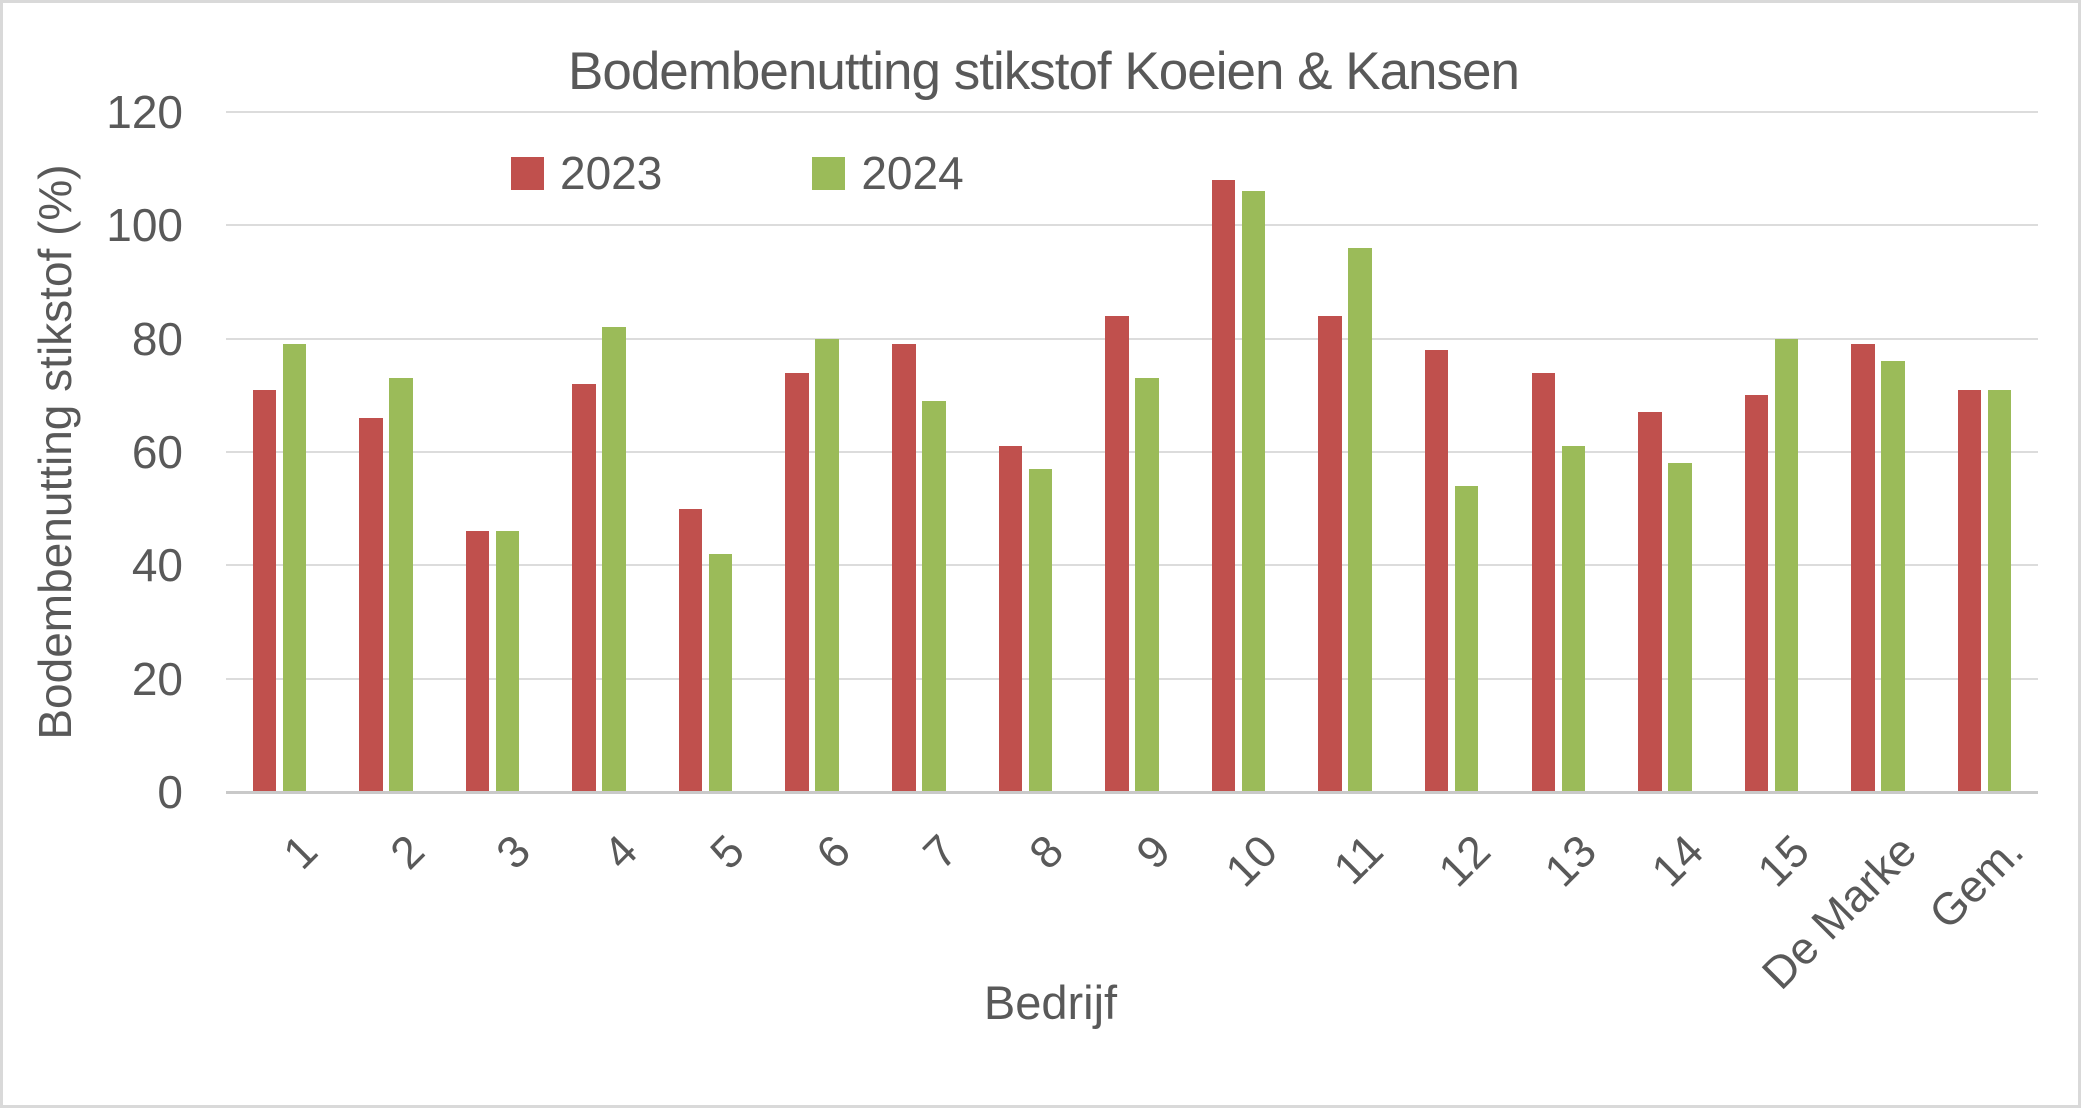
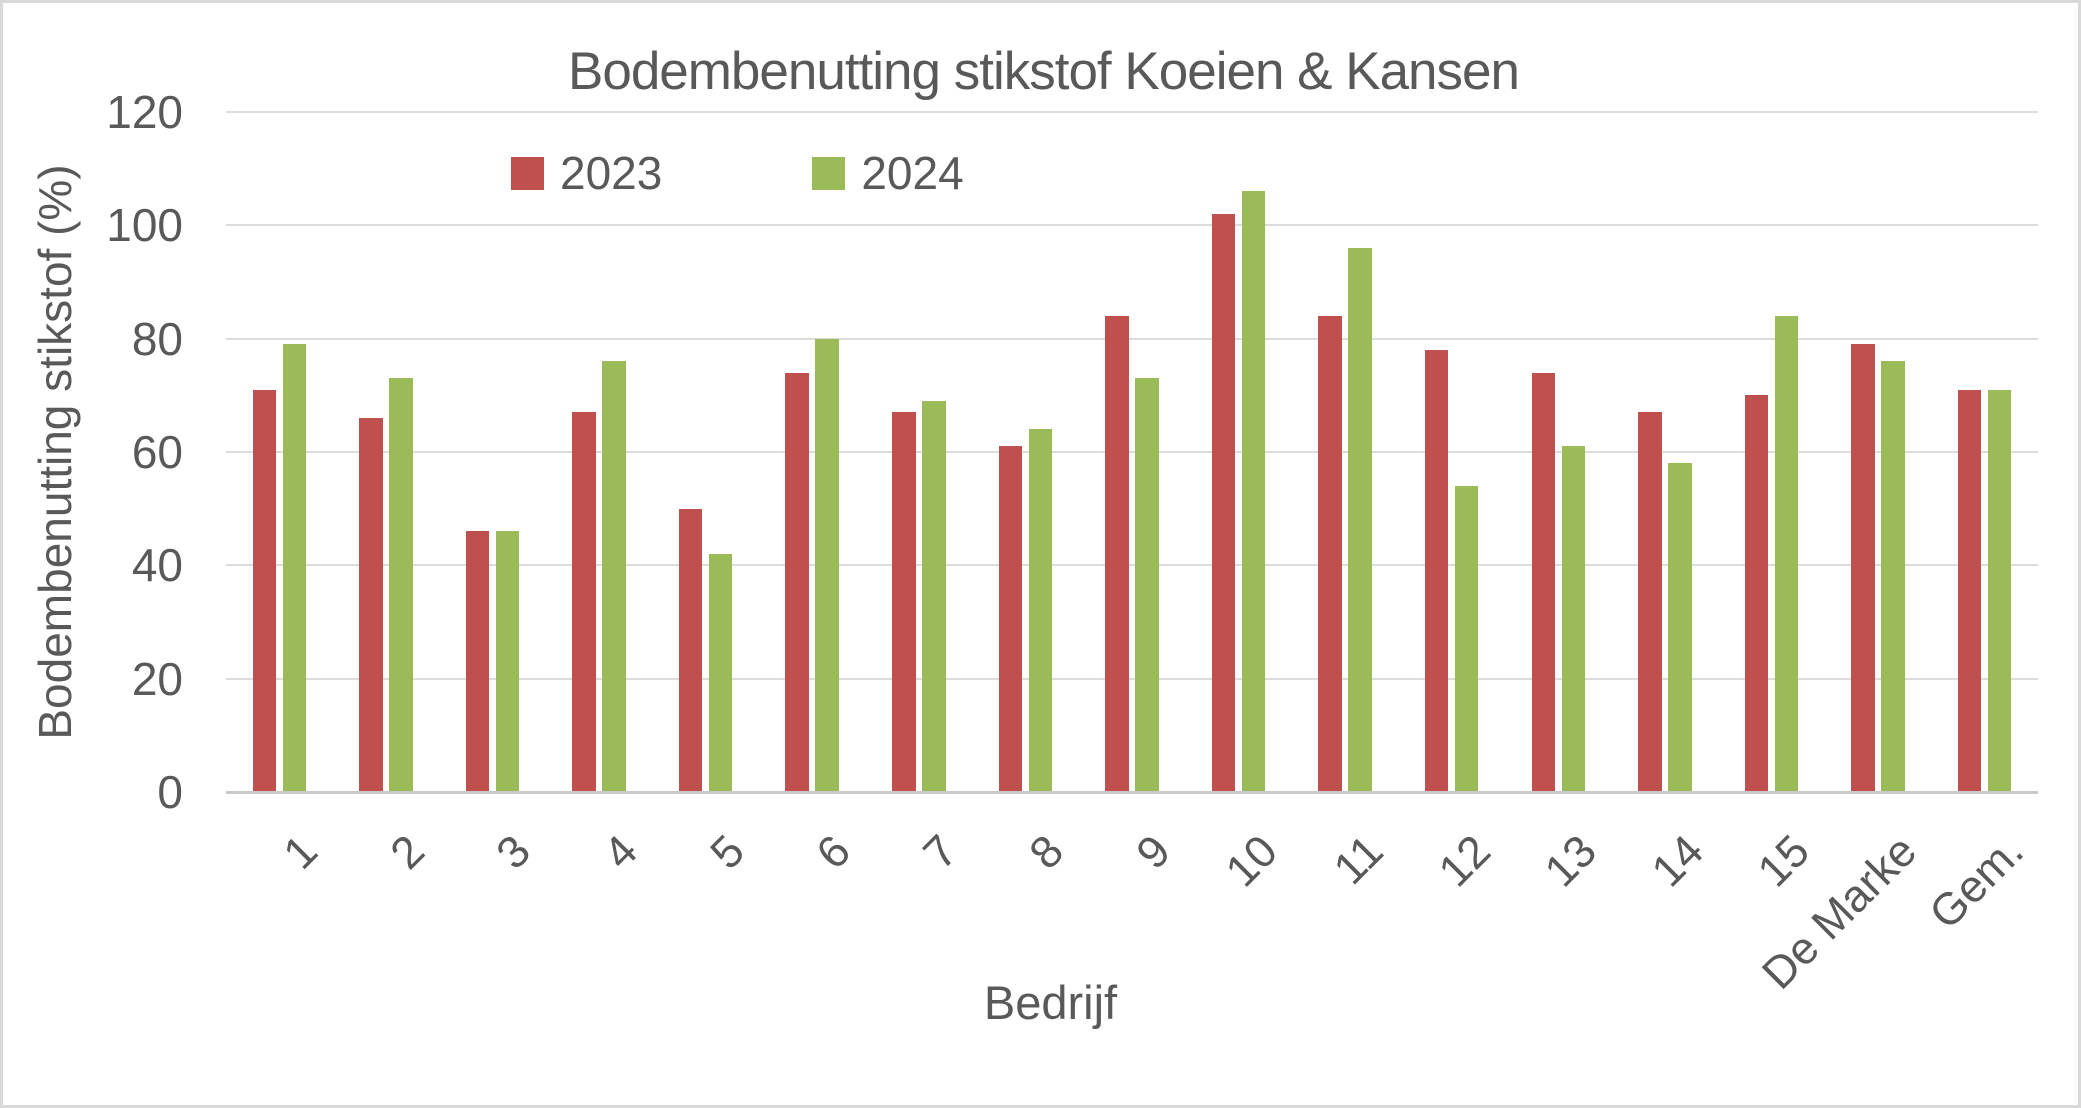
2023/4: 72 -> 67
2024/4: 82 -> 76
2023/7: 79 -> 67
2024/8: 57 -> 64
2023/10: 108 -> 102
2024/15: 80 -> 84
